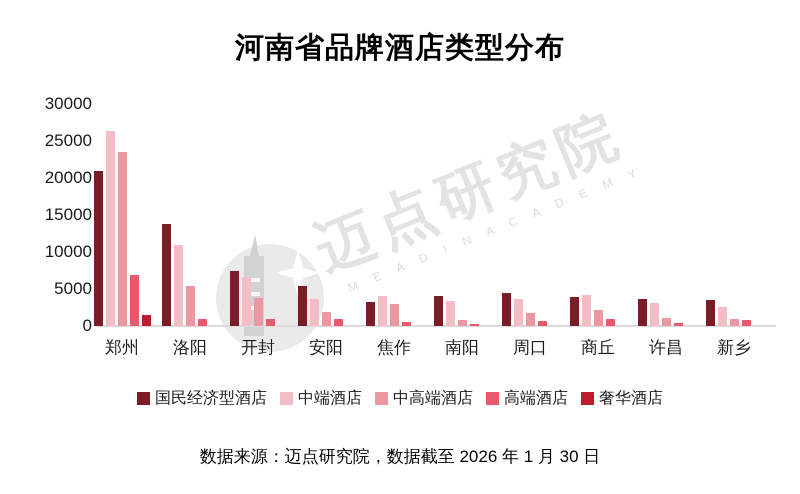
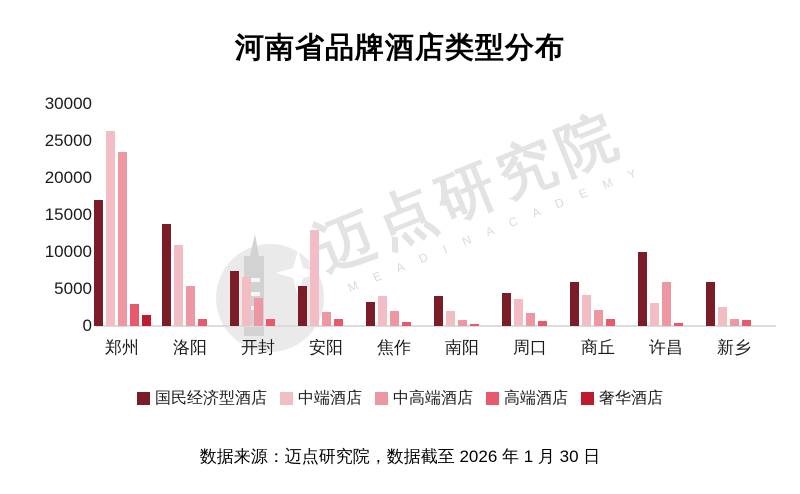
国民经济型酒店/郑州: 21000 -> 17000
高端酒店/郑州: 7000 -> 3000
中端酒店/安阳: 4000 -> 13000
中高端酒店/焦作: 3000 -> 2000
中端酒店/南阳: 3000 -> 2000
国民经济型酒店/商丘: 4000 -> 6000
国民经济型酒店/许昌: 4000 -> 10000
中高端酒店/许昌: 1000 -> 6000
国民经济型酒店/新乡: 4000 -> 6000
